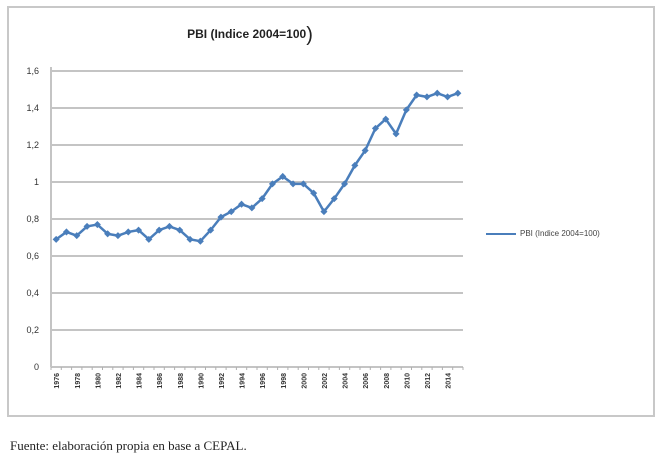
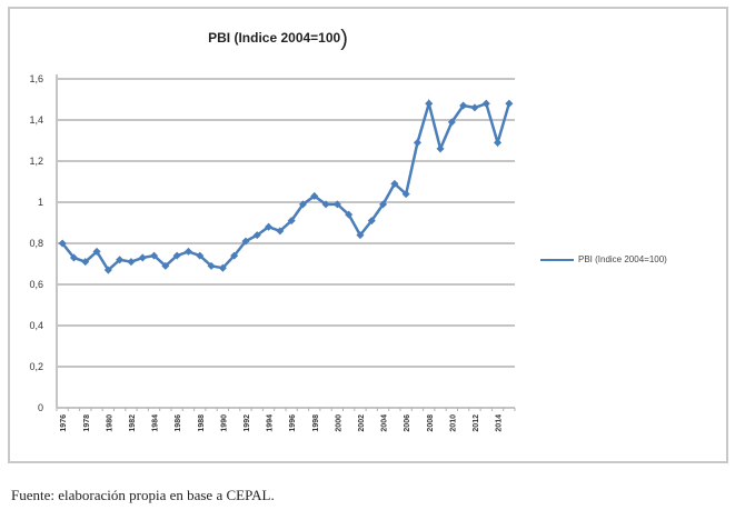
1976: 0,69 -> 0,80
1980: 0,77 -> 0,67
2006: 1,17 -> 1,04
2008: 1,34 -> 1,48
2014: 1,46 -> 1,29
